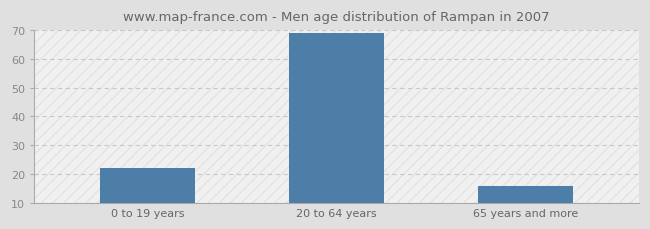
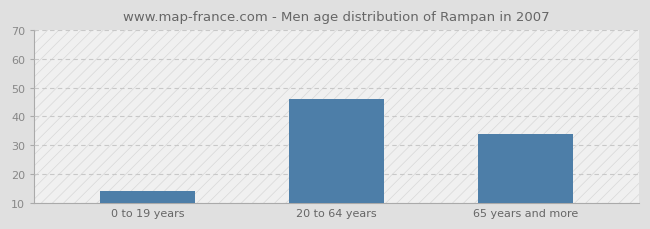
0 to 19 years: 22 -> 14
20 to 64 years: 69 -> 46
65 years and more: 16 -> 34
